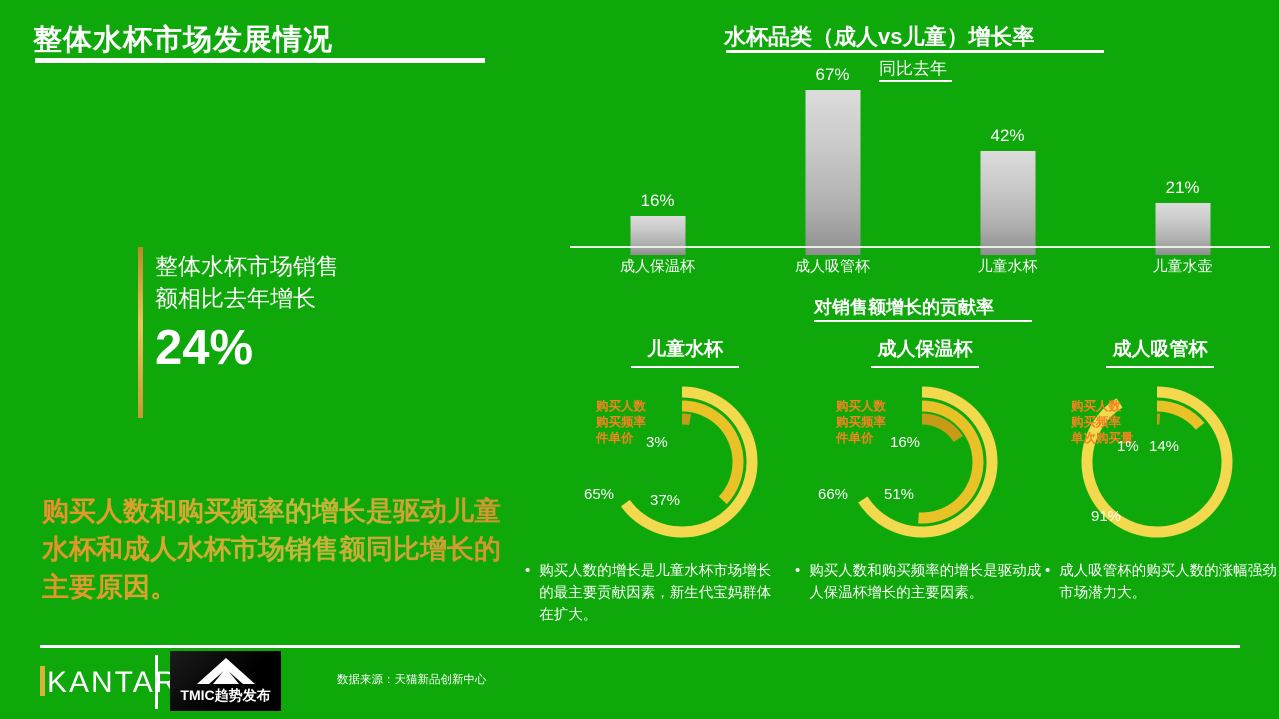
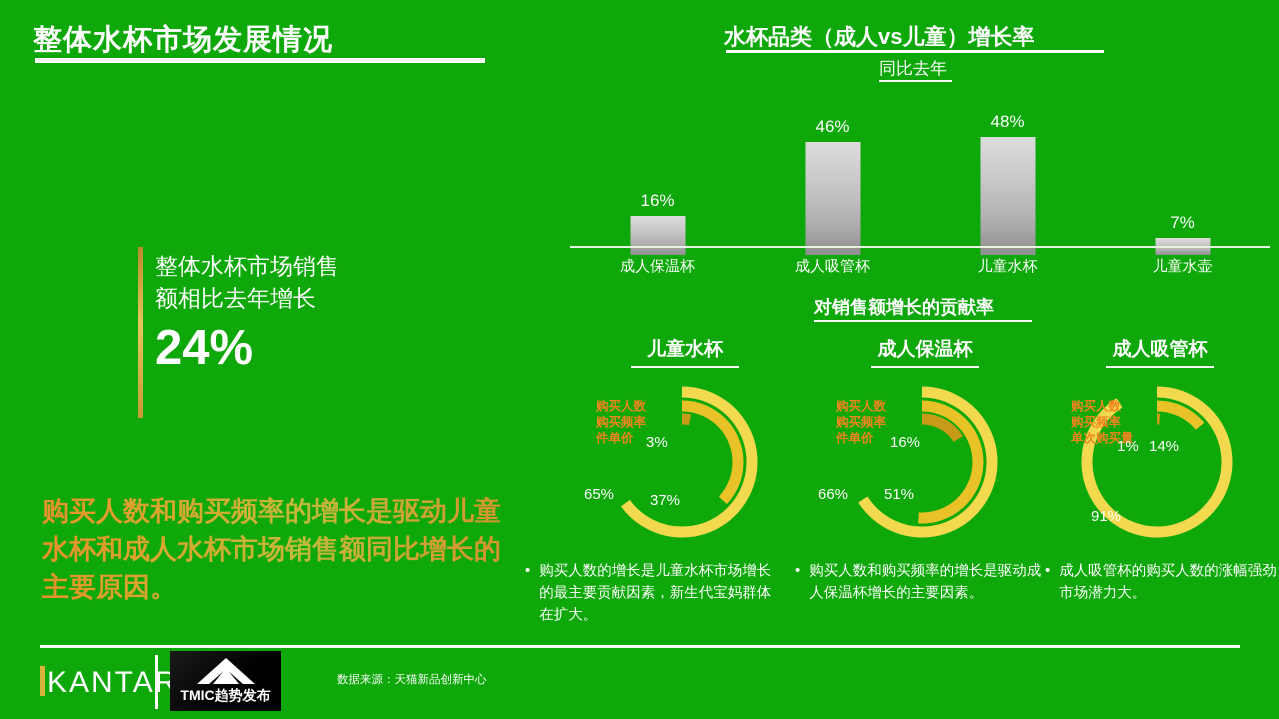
成人吸管杯: 67% -> 46%
儿童水杯: 42% -> 48%
儿童水壶: 21% -> 7%
